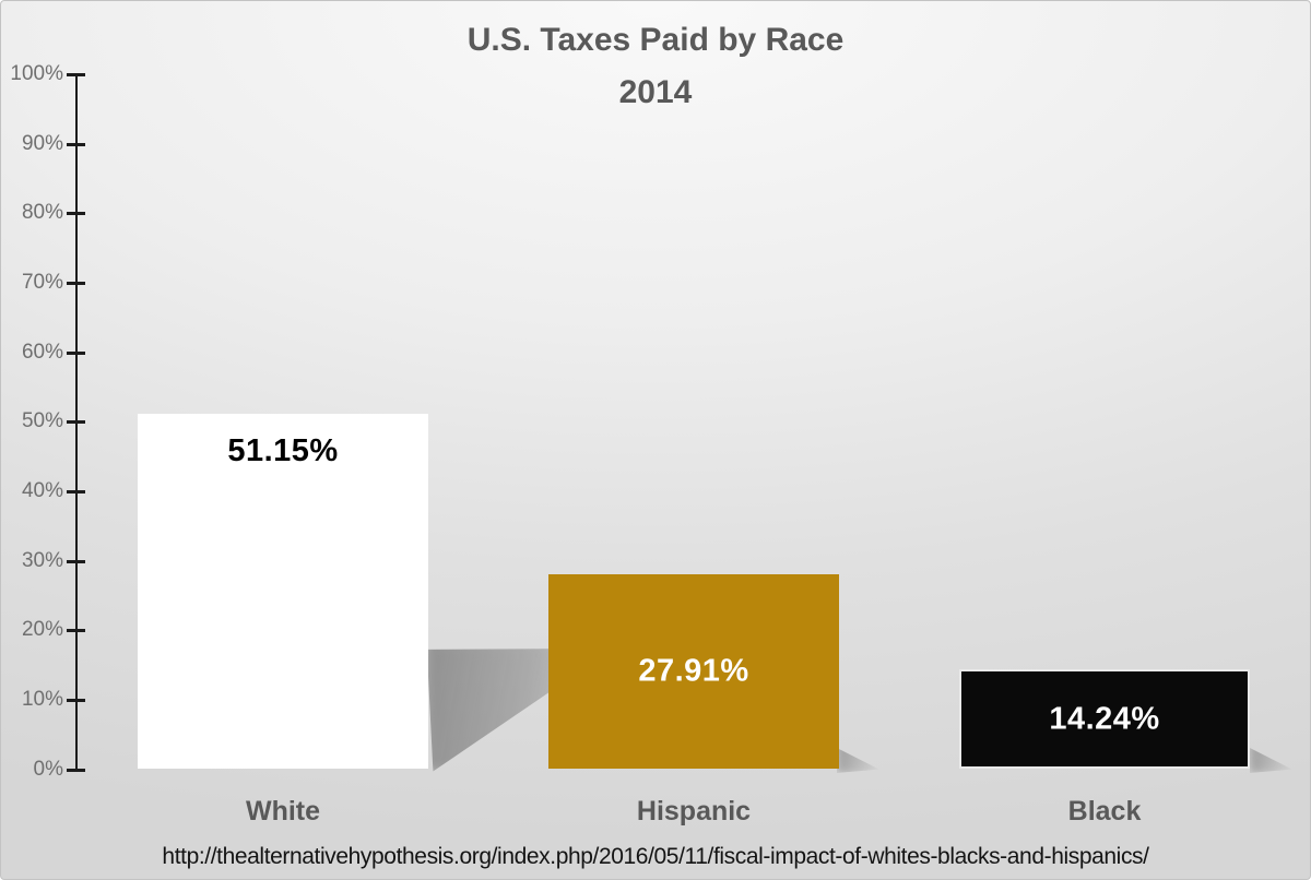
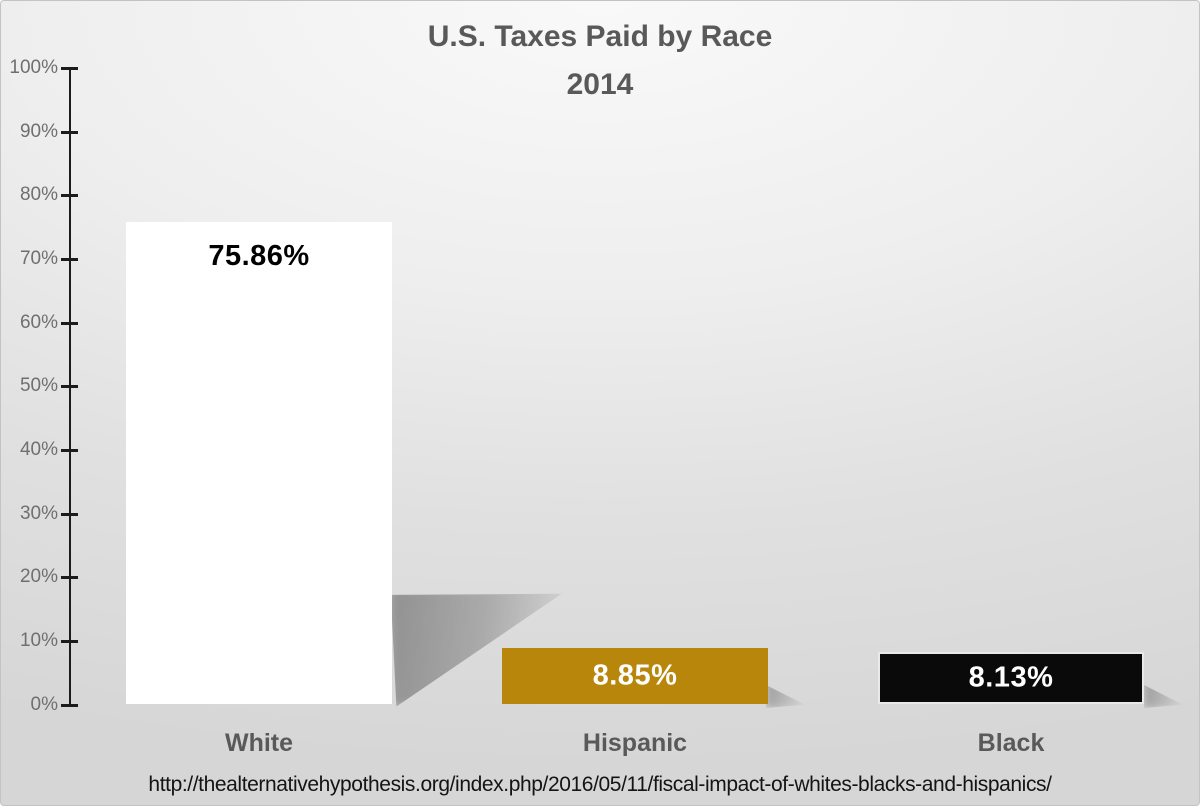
White: 51.15% -> 75.86%
Hispanic: 27.91% -> 8.85%
Black: 14.24% -> 8.13%
